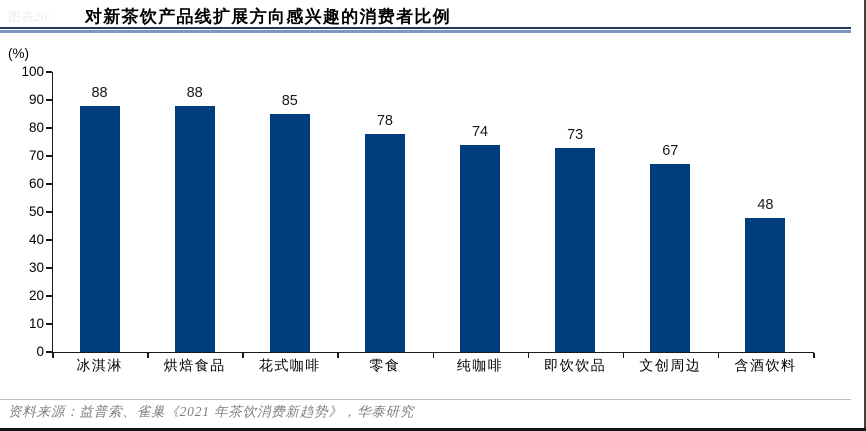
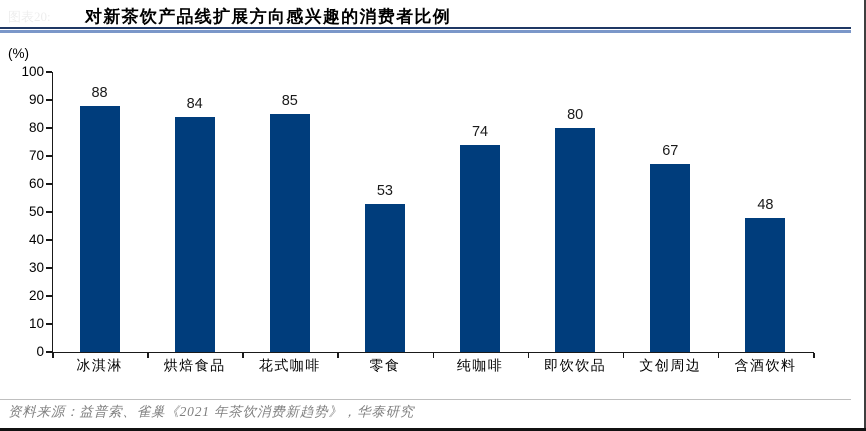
烘焙食品: 88 -> 84
零食: 78 -> 53
即饮饮品: 73 -> 80
